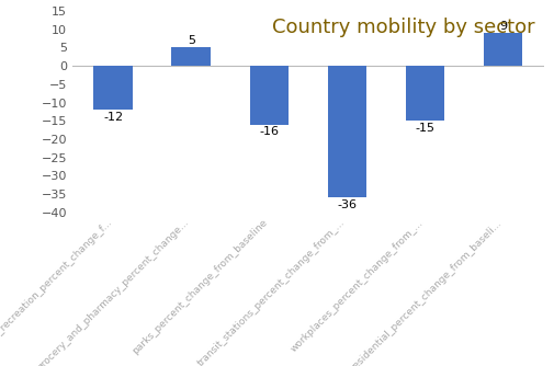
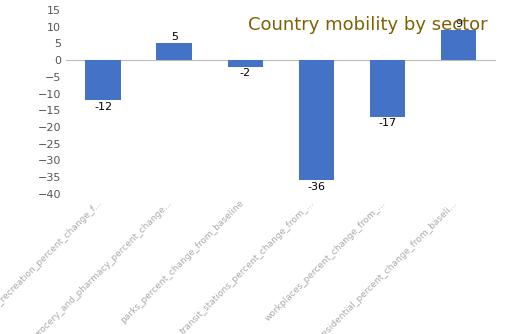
parks_percent_change_from_baseline: -16 -> -2
workplaces_percent_change_from_...: -15 -> -17
